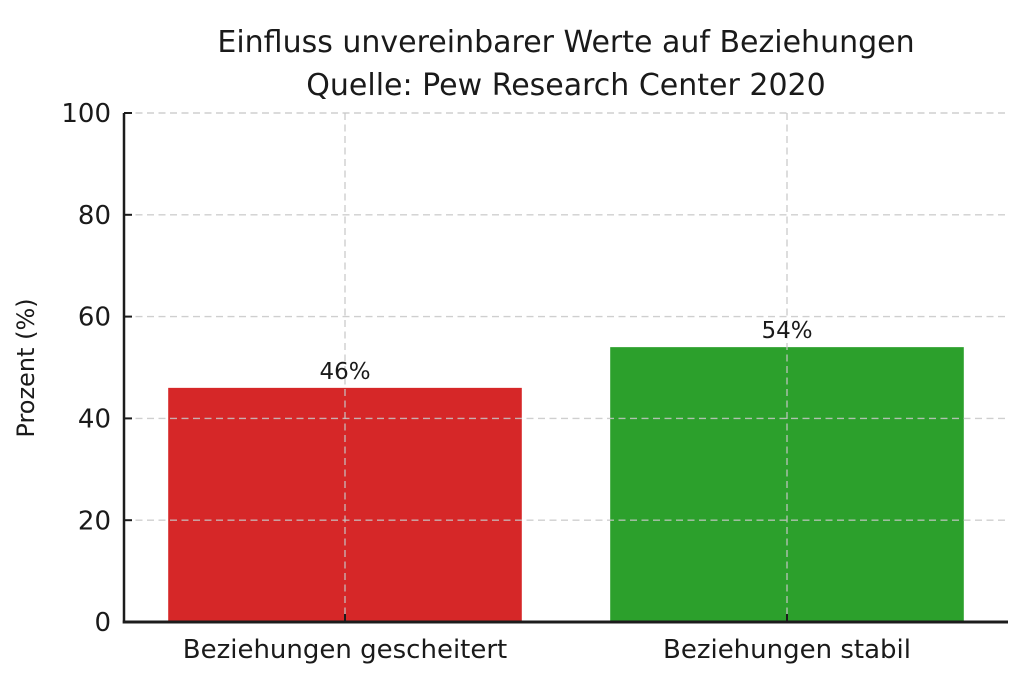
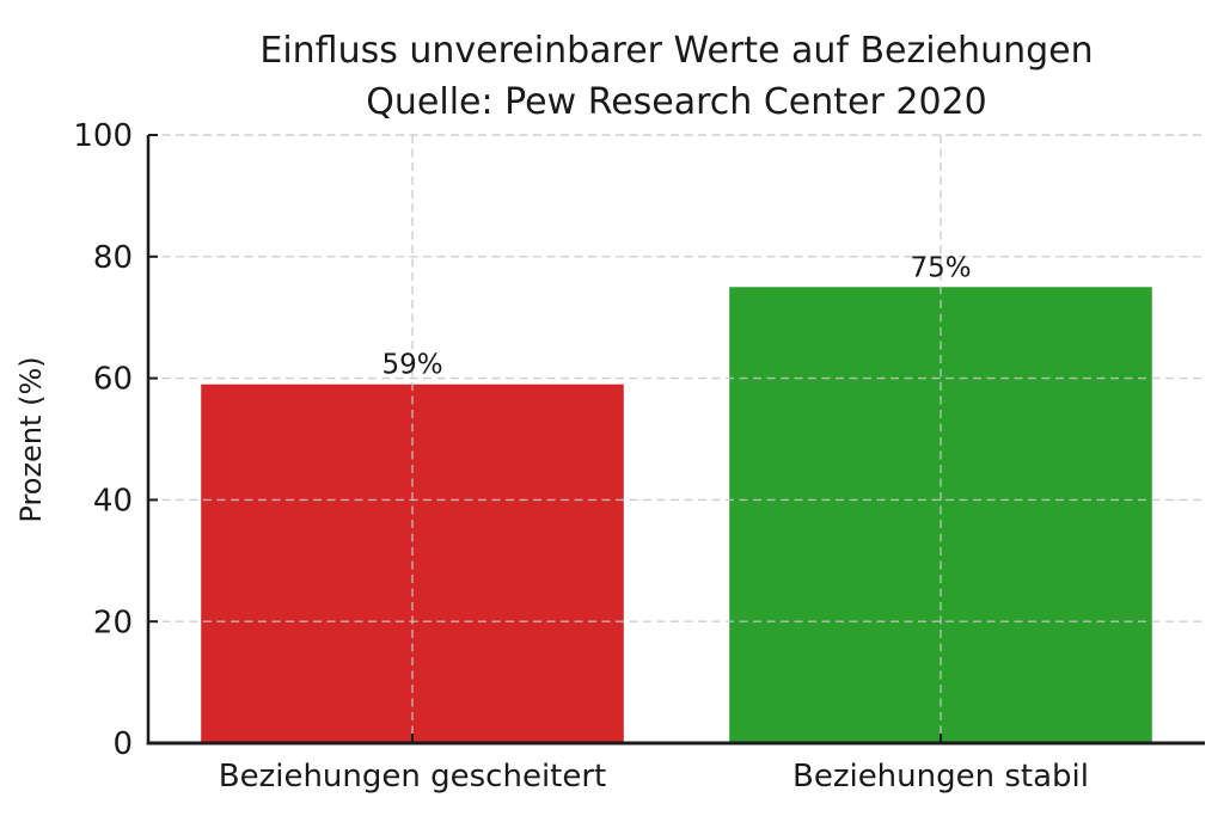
Beziehungen gescheitert: 46% -> 59%
Beziehungen stabil: 54% -> 75%
